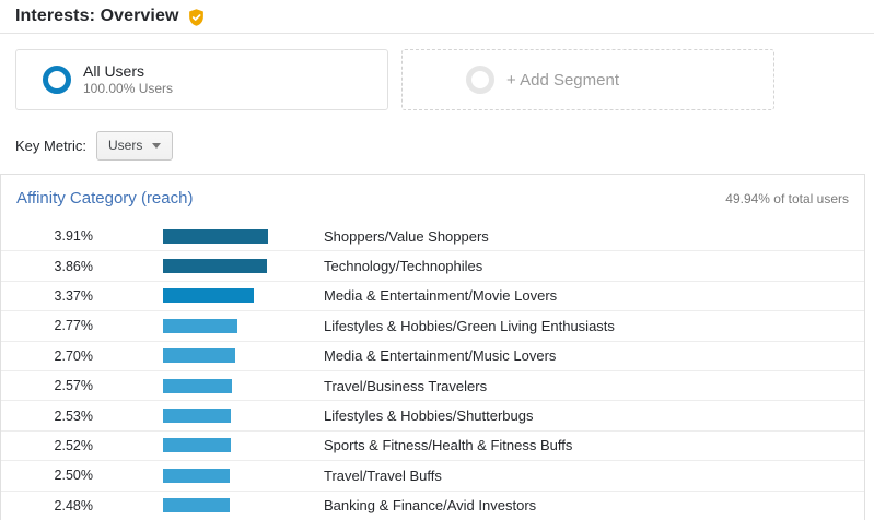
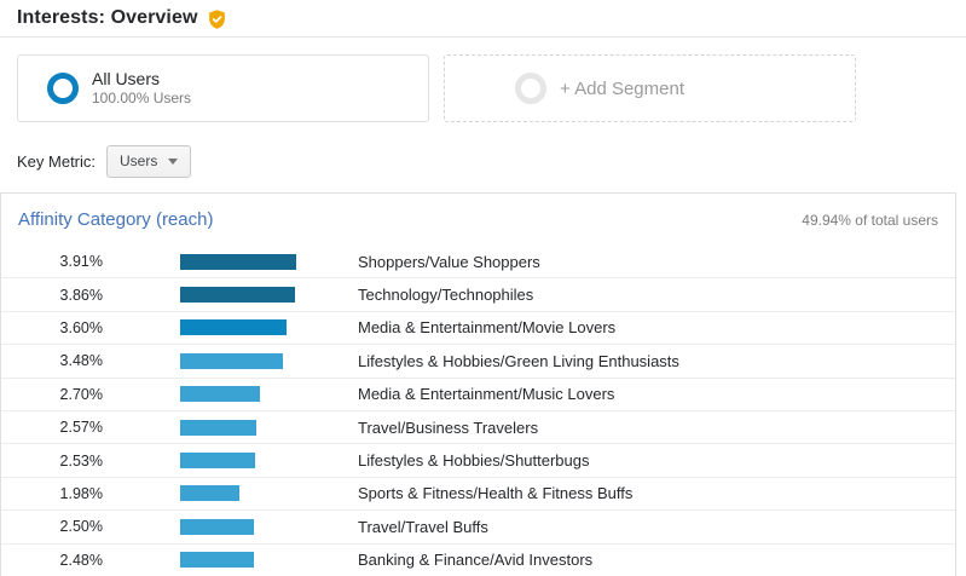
Media & Entertainment/Movie Lovers: 3.37% -> 3.60%
Lifestyles & Hobbies/Green Living Enthusiasts: 2.77% -> 3.48%
Sports & Fitness/Health & Fitness Buffs: 2.52% -> 1.98%
